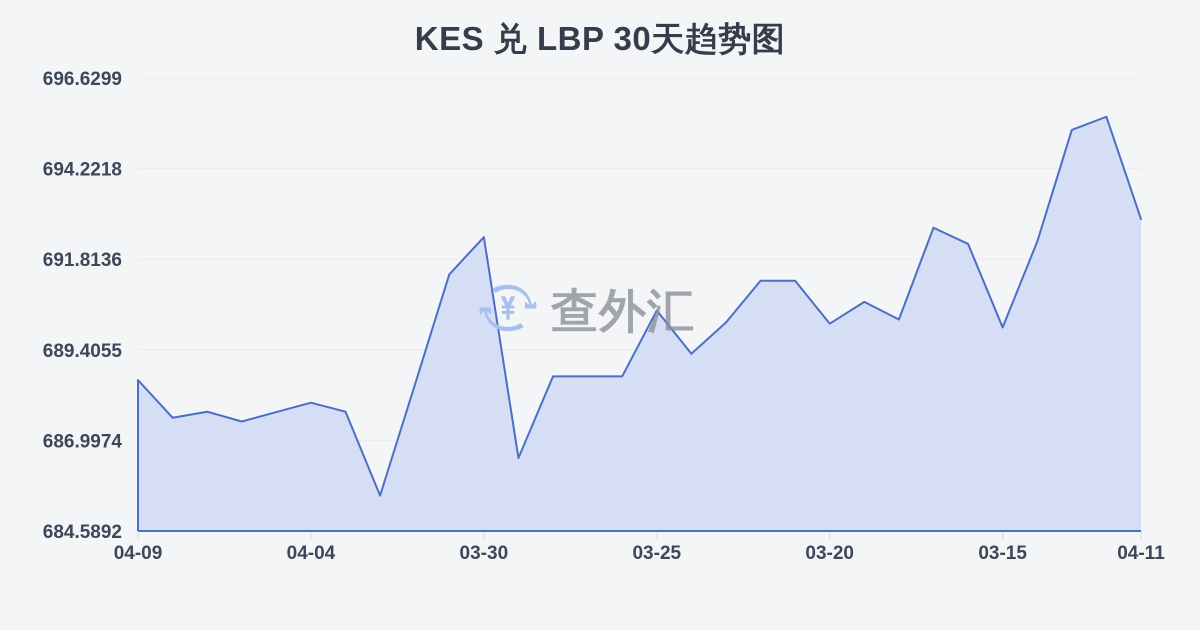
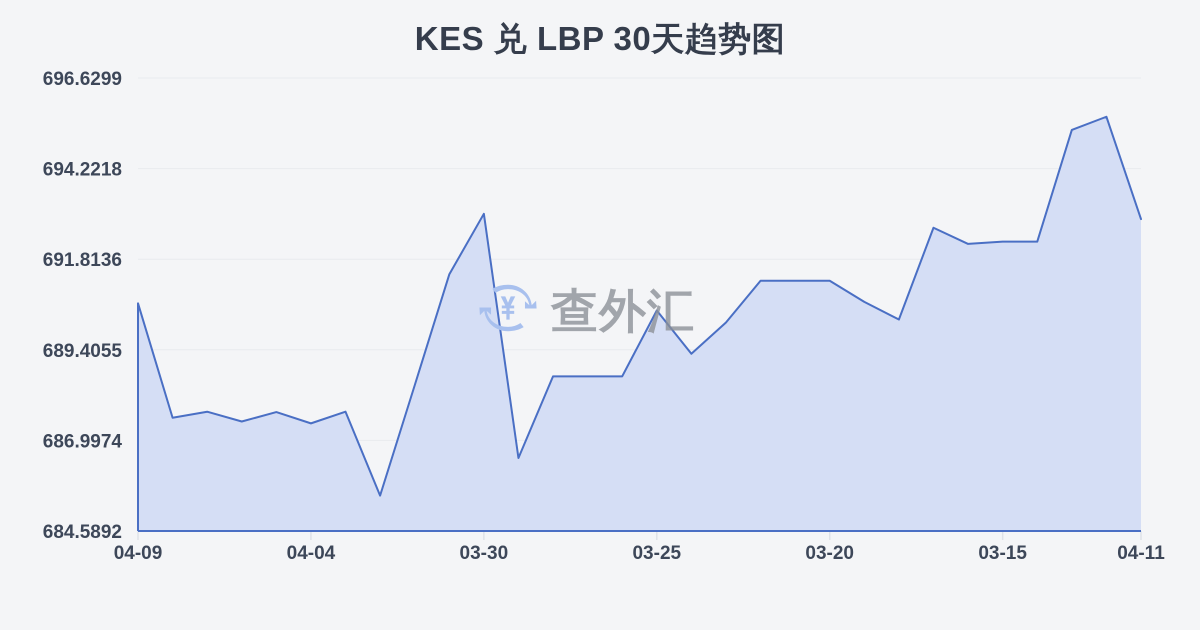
04-09: 688.6 -> 690.6
04-04: 688.0 -> 687.5
03-30: 692.4 -> 693.0
03-20: 690.1 -> 691.2
03-15: 690.0 -> 692.3
